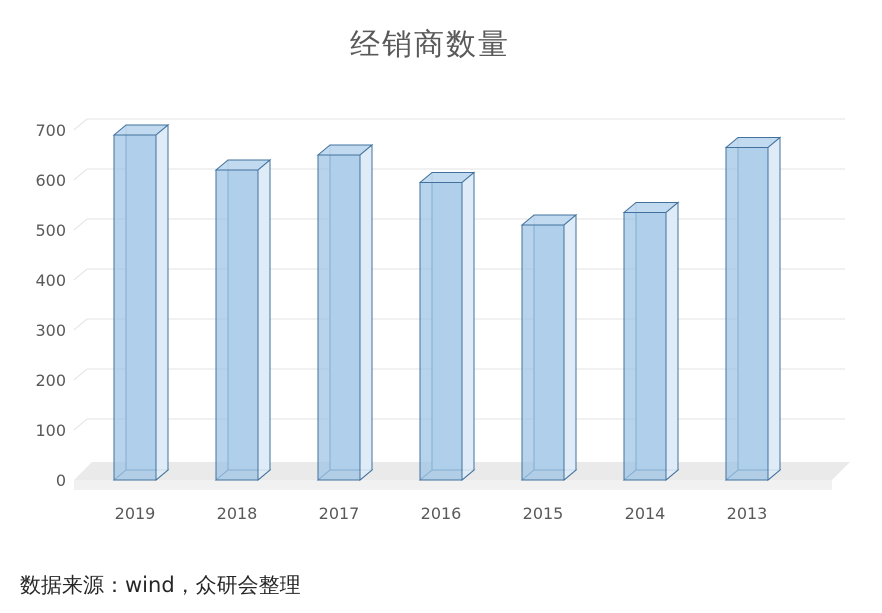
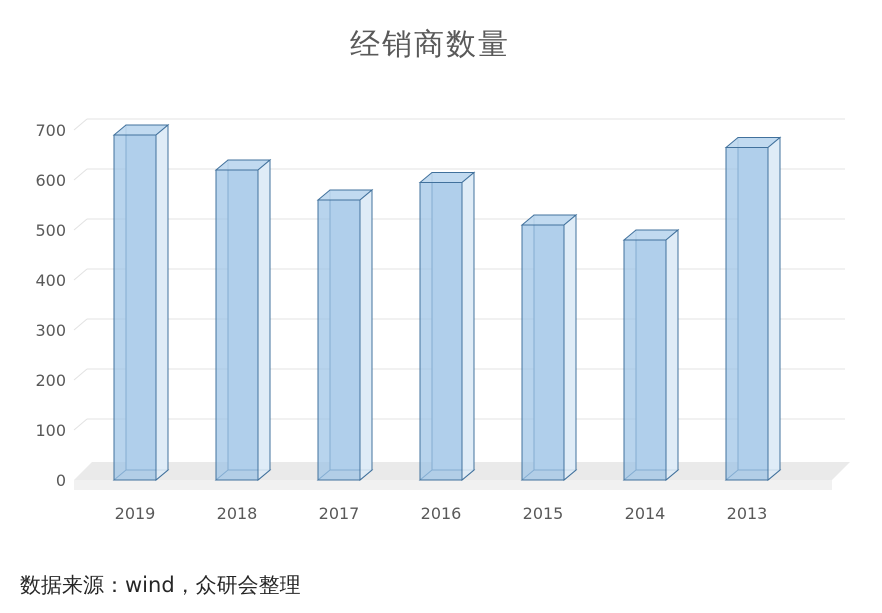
2017: 650 -> 560
2014: 540 -> 480
